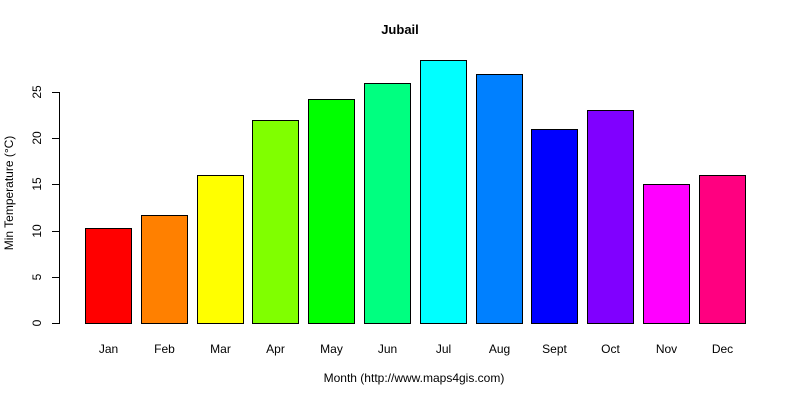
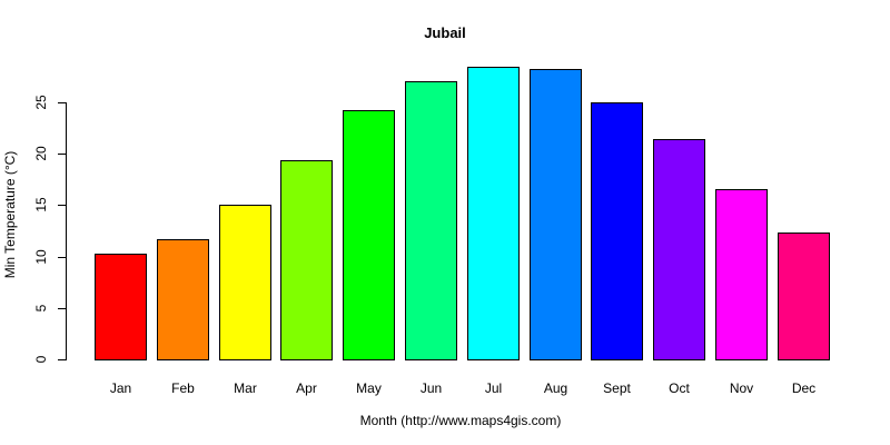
Mar: 16 -> 15
Apr: 22 -> 19
Jun: 26 -> 27
Aug: 27 -> 28
Sept: 21 -> 25
Oct: 23 -> 21
Nov: 15 -> 17
Dec: 16 -> 12
